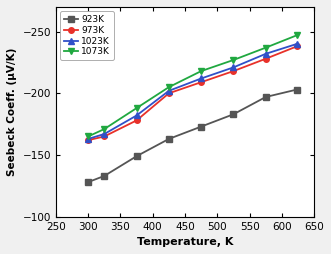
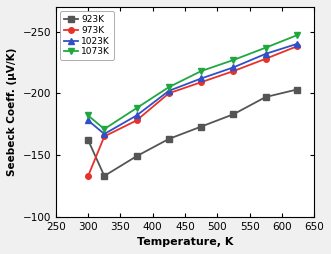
923K/300: -128 -> -162
973K/300: -162 -> -133
1023K/300: -163 -> -178
1073K/300: -165 -> -182
